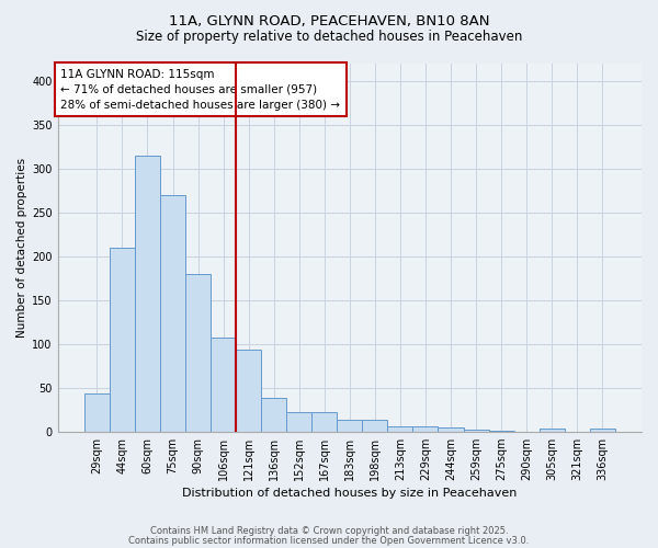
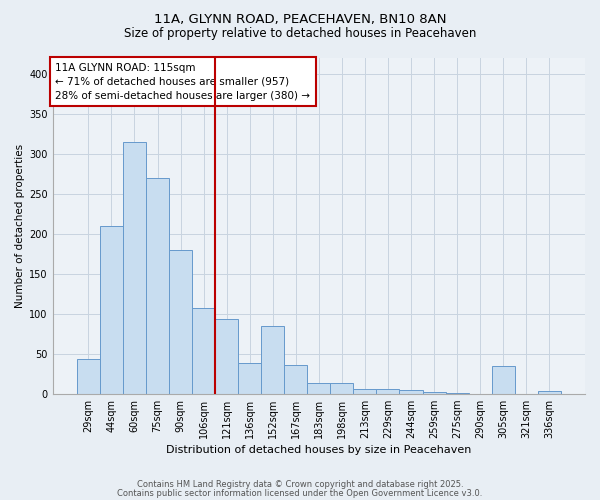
152sqm: 22 -> 84
167sqm: 22 -> 36
305sqm: 3 -> 34
